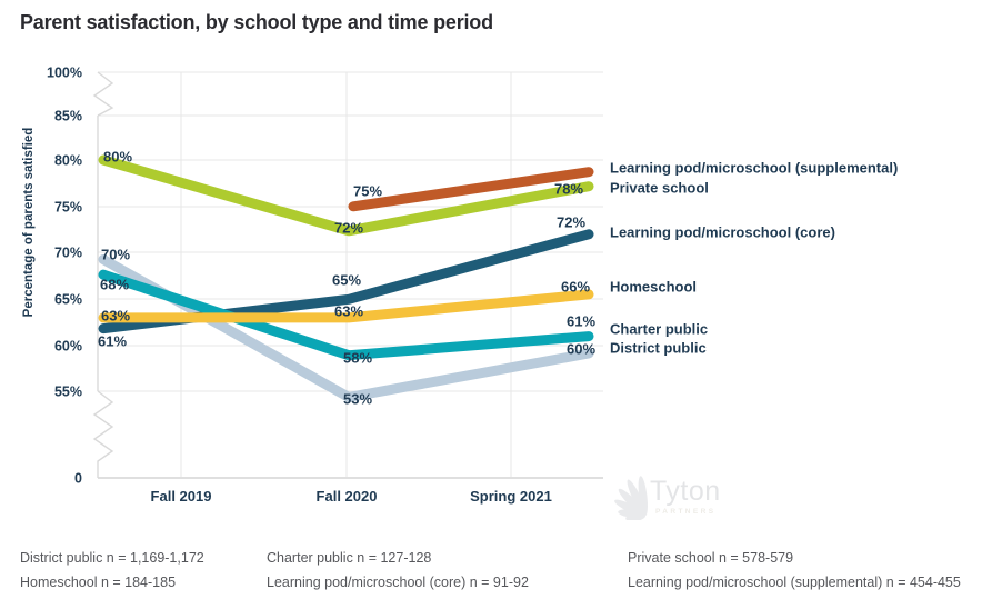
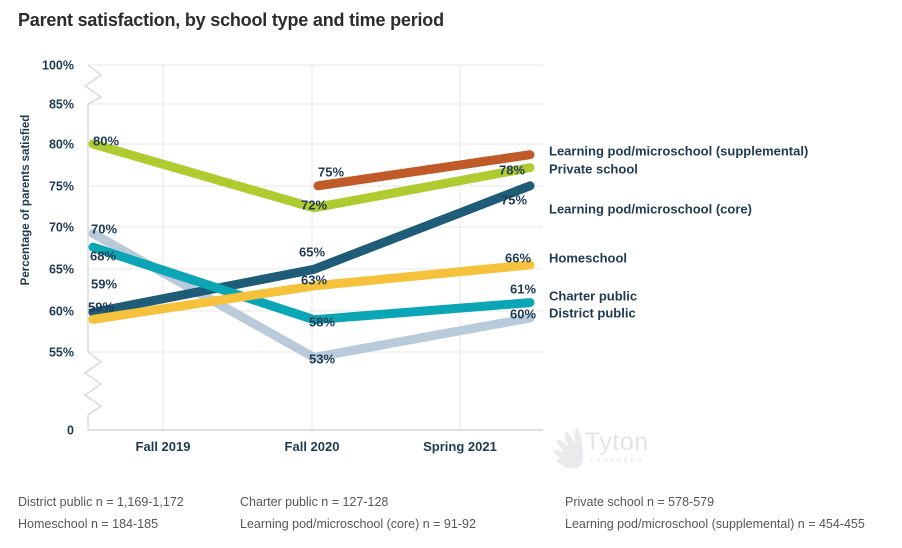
Learning pod/microschool (core)/Fall 2019: 61% -> 59%
Homeschool/Fall 2019: 63% -> 59%
Learning pod/microschool (core)/Spring 2021: 72% -> 75%
